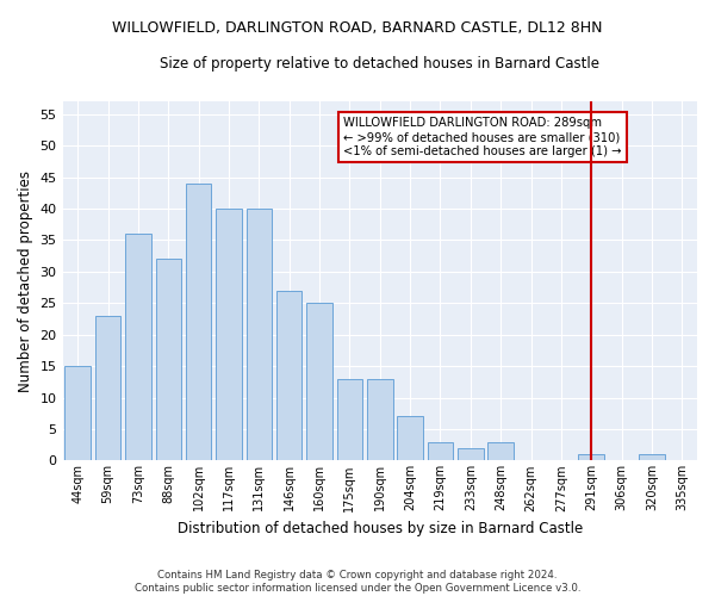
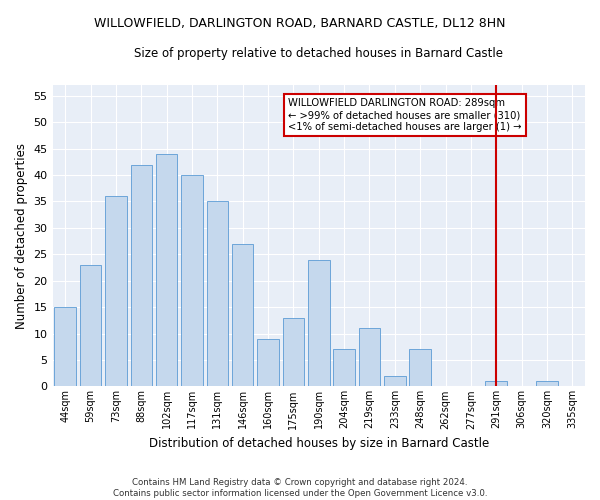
88sqm: 32 -> 42
131sqm: 40 -> 35
160sqm: 25 -> 9
190sqm: 13 -> 24
219sqm: 3 -> 11
248sqm: 3 -> 7
